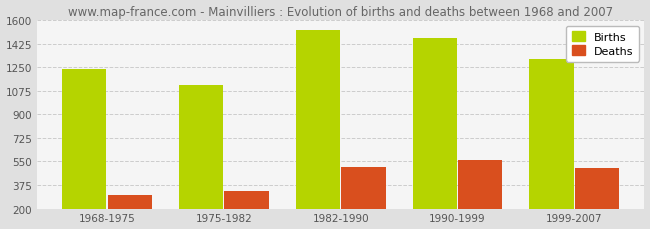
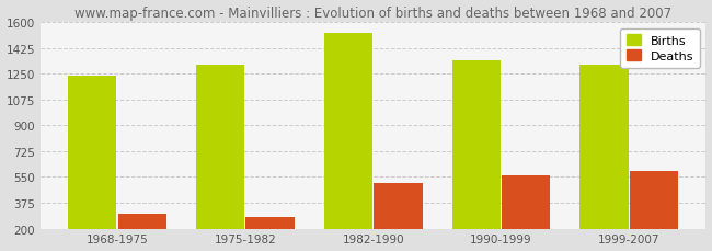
Births/1975-1982: 1120 -> 1310
Deaths/1975-1982: 330 -> 280
Births/1990-1999: 1470 -> 1340
Deaths/1999-2007: 500 -> 590
